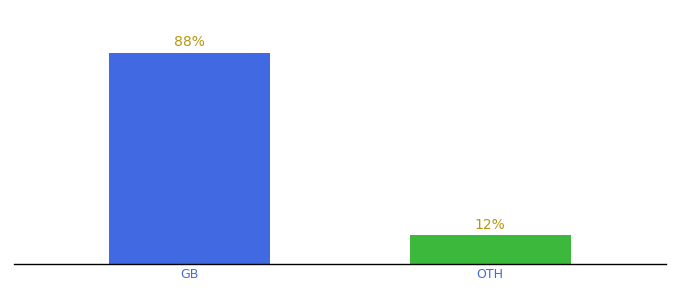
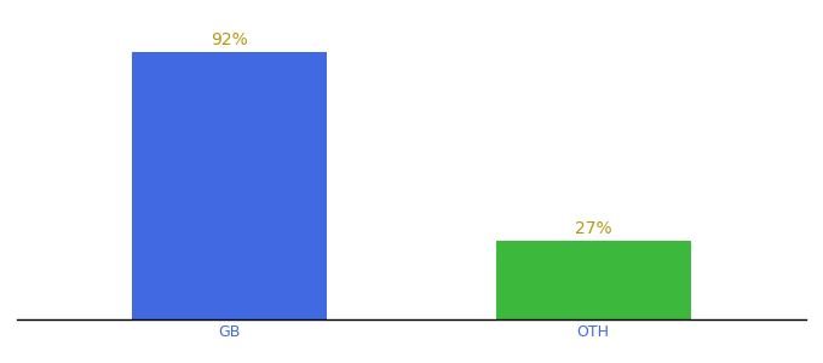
GB: 88% -> 92%
OTH: 12% -> 27%
